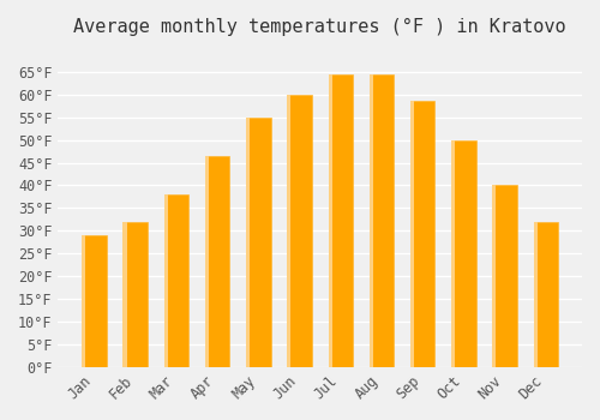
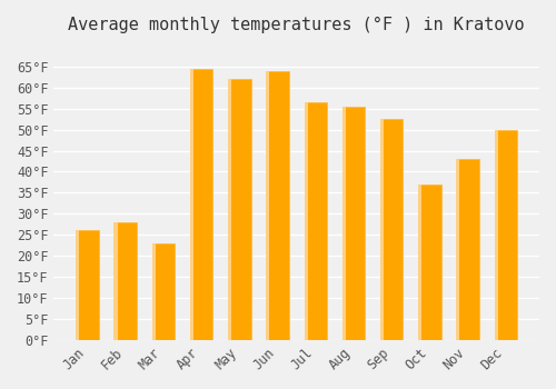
Jan: 29.0°F -> 26.0°F
Feb: 32.0°F -> 28.0°F
Mar: 38.0°F -> 23.0°F
Apr: 46.5°F -> 64.5°F
May: 55.0°F -> 62.0°F
Jun: 60.0°F -> 64.0°F
Jul: 64.5°F -> 56.5°F
Aug: 64.5°F -> 55.5°F
Sep: 58.5°F -> 52.5°F
Oct: 50.0°F -> 37.0°F
Nov: 40.0°F -> 43.0°F
Dec: 32.0°F -> 50.0°F
